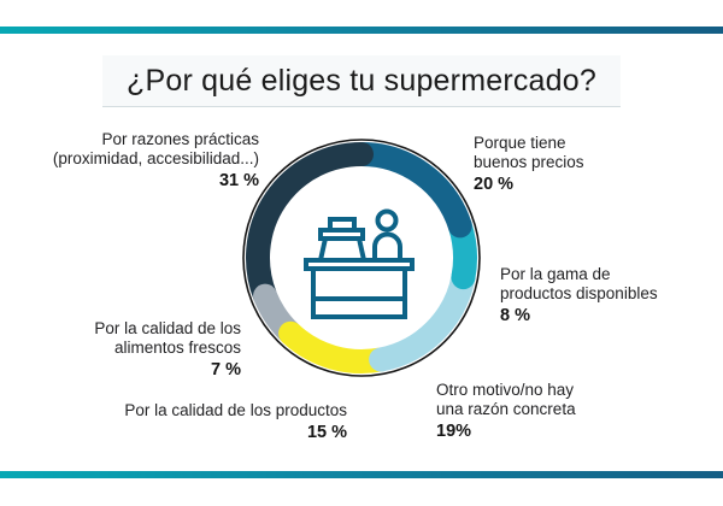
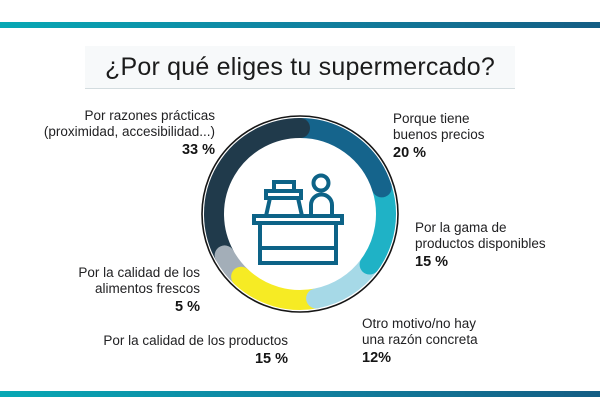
Por la gama de productos disponibles: 8 -> 15
Otro motivo/no hay una razón concreta: 19% -> 12%
Por la calidad de los alimentos frescos: 7 -> 5
Por razones prácticas (proximidad, accesibilidad...): 31 -> 33
